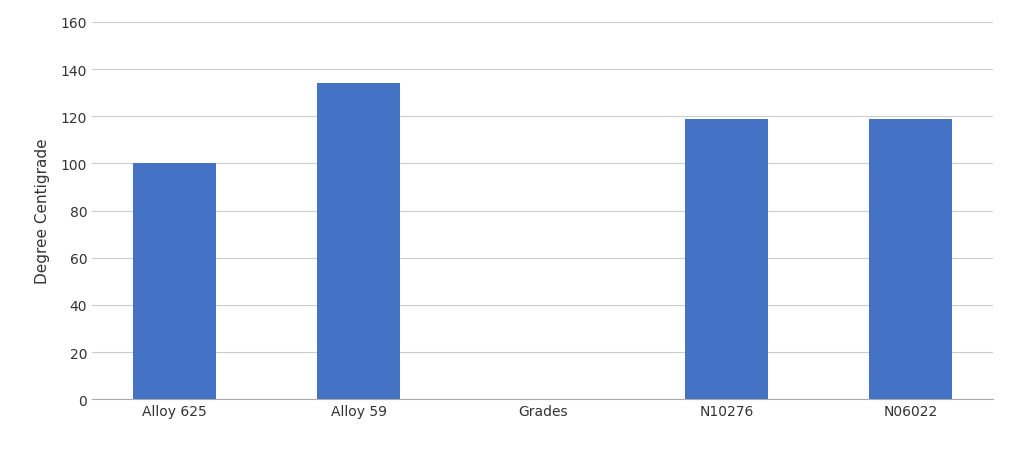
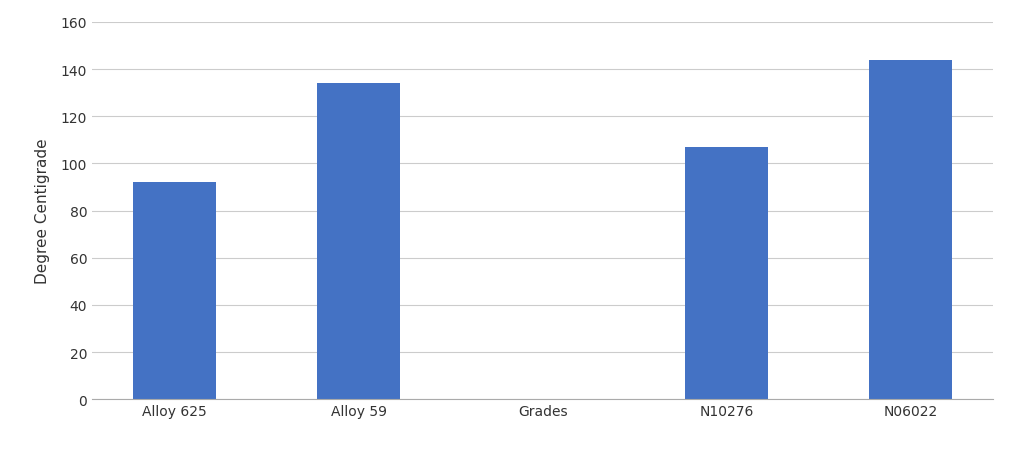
Alloy 625: 100 -> 92
N10276: 119 -> 107
N06022: 119 -> 144
